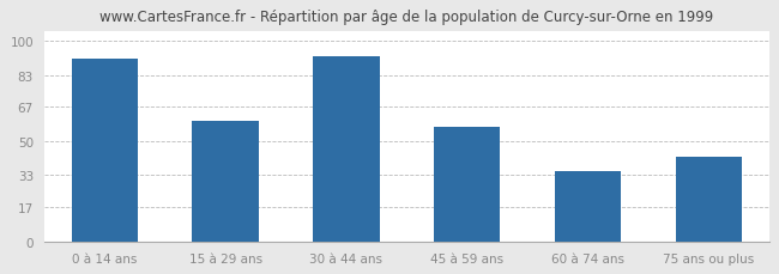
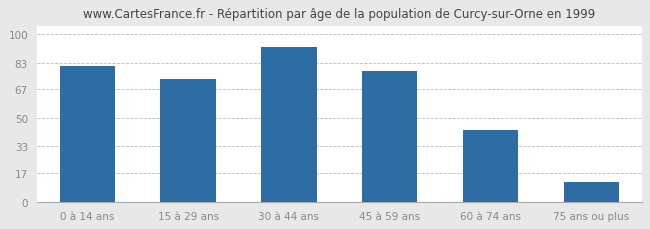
0 à 14 ans: 91 -> 81
15 à 29 ans: 60 -> 73
45 à 59 ans: 57 -> 78
60 à 74 ans: 35 -> 43
75 ans ou plus: 42 -> 12
